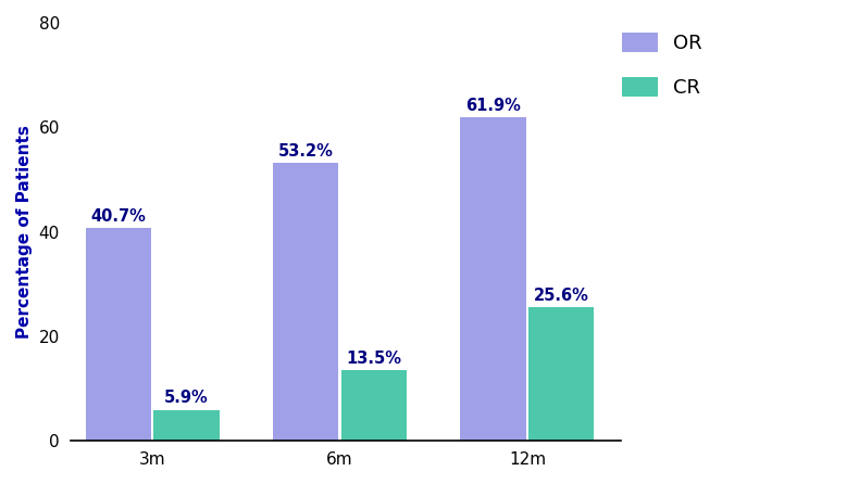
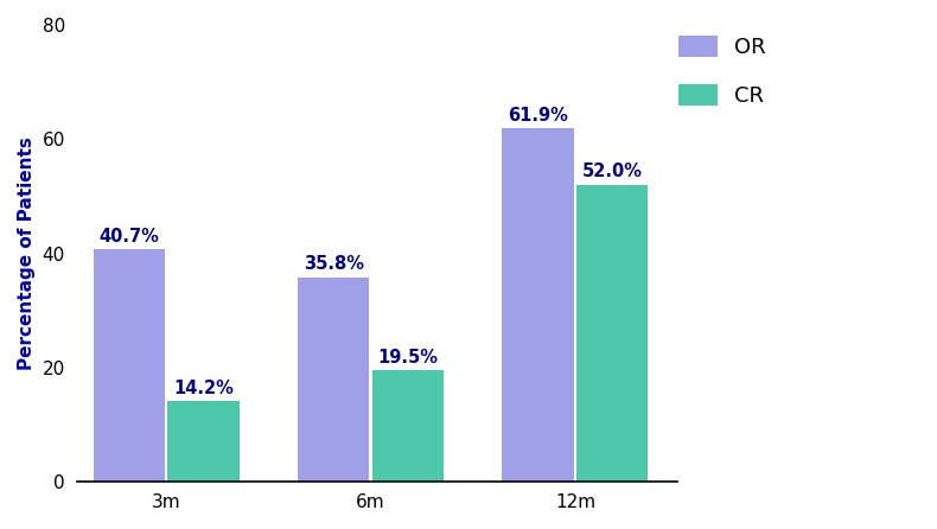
CR/3m: 5.9% -> 14.2%
OR/6m: 53.2% -> 35.8%
CR/6m: 13.5% -> 19.5%
CR/12m: 25.6% -> 52.0%
